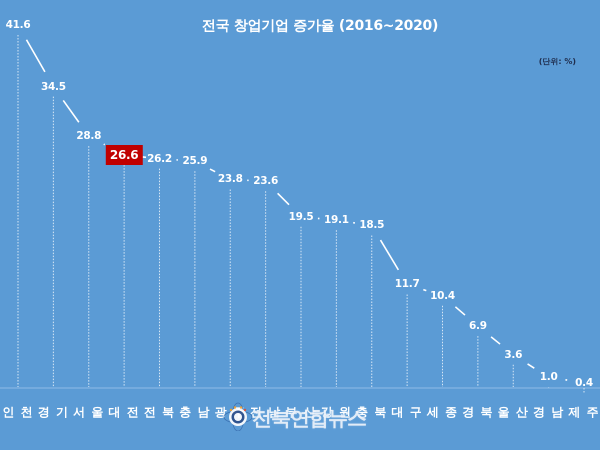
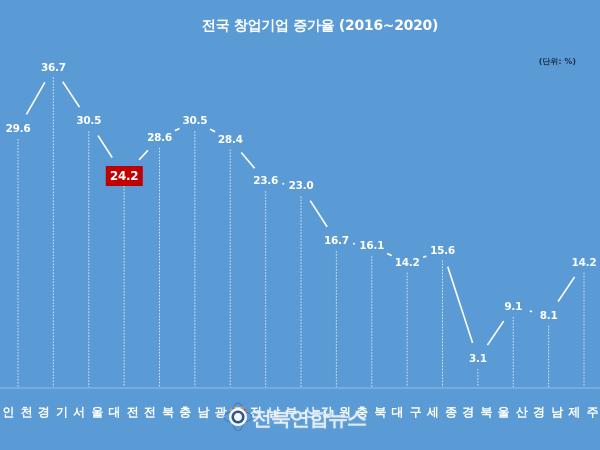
인천: 41.6 -> 29.6
경기: 34.5 -> 36.7
서울: 28.8 -> 30.5
대전: 26.6 -> 24.2
전북: 26.2 -> 28.6
충남: 25.9 -> 30.5
광주: 23.8 -> 28.4
부산: 19.5 -> 23.0
강원: 19.1 -> 16.7
충북: 18.5 -> 16.1
대구: 11.7 -> 14.2
세종: 10.4 -> 15.6
경북: 6.9 -> 3.1
울산: 3.6 -> 9.1
경남: 1.0 -> 8.1
제주: 0.4 -> 14.2
